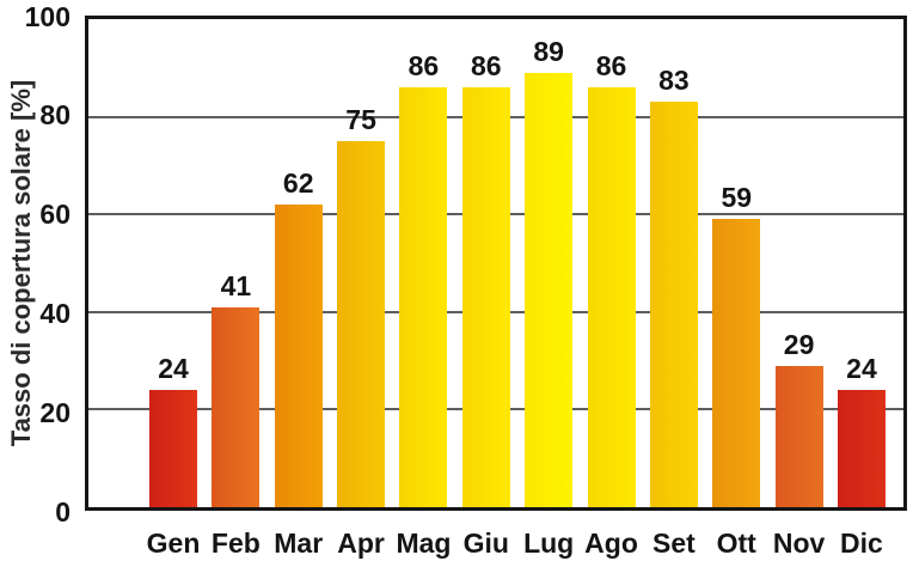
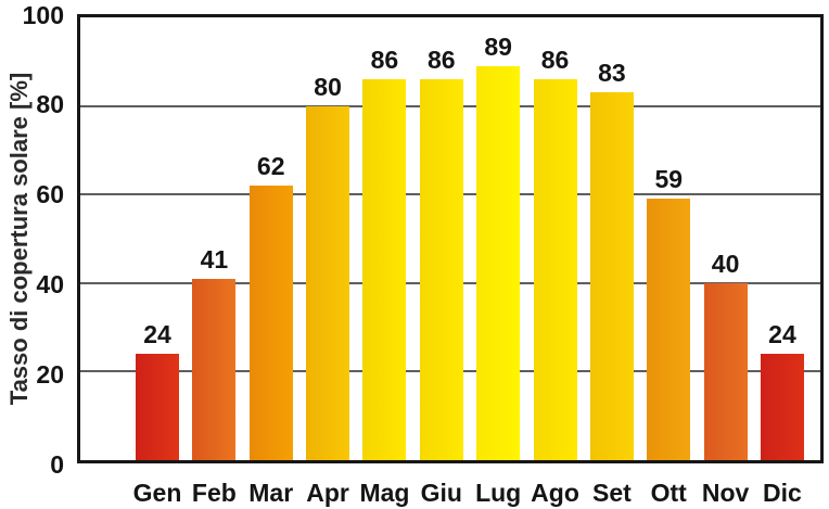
Apr: 75 -> 80
Nov: 29 -> 40
